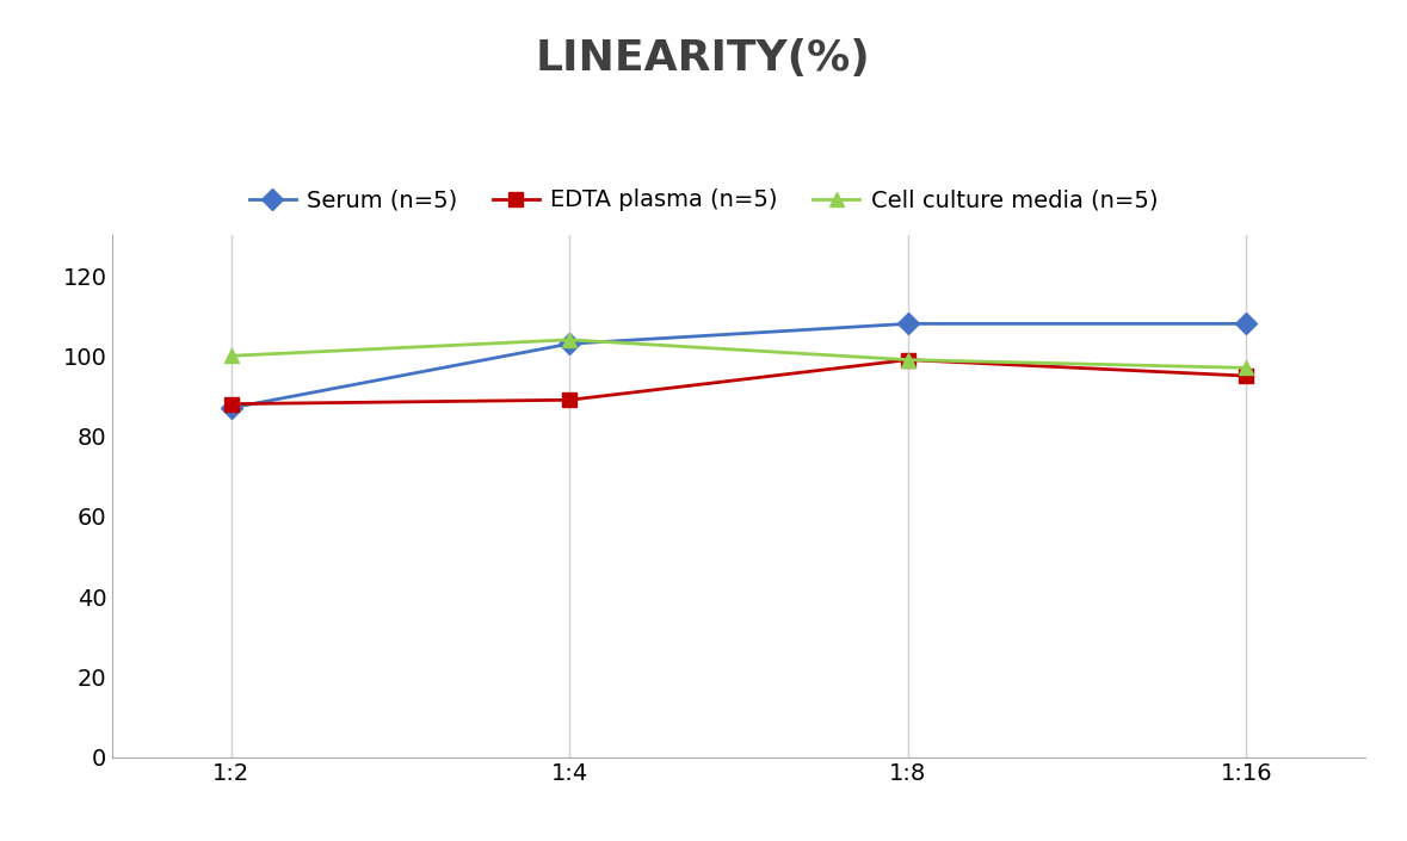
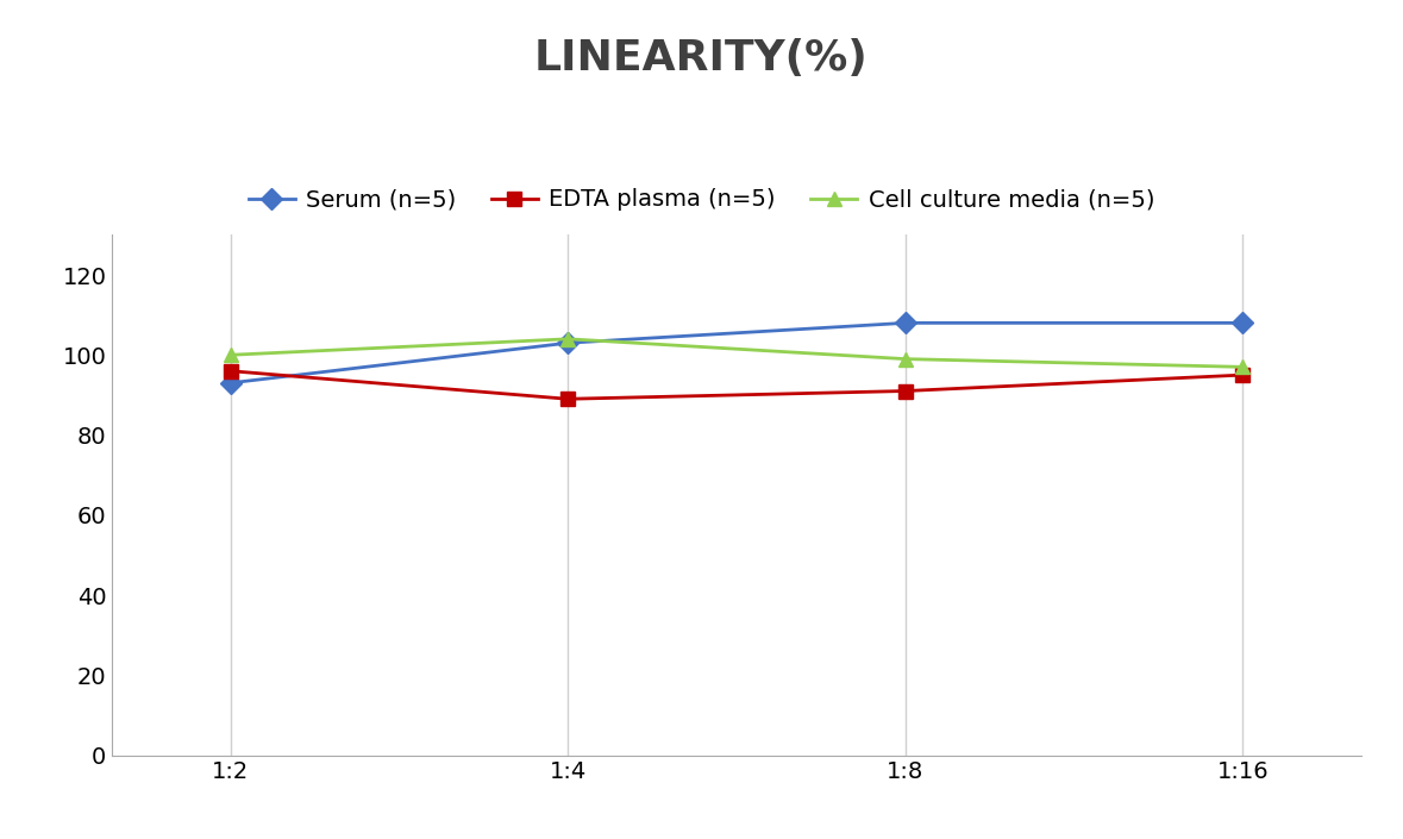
Serum (n=5)/1:2: 87 -> 93
EDTA plasma (n=5)/1:2: 88 -> 96
EDTA plasma (n=5)/1:8: 99 -> 91
